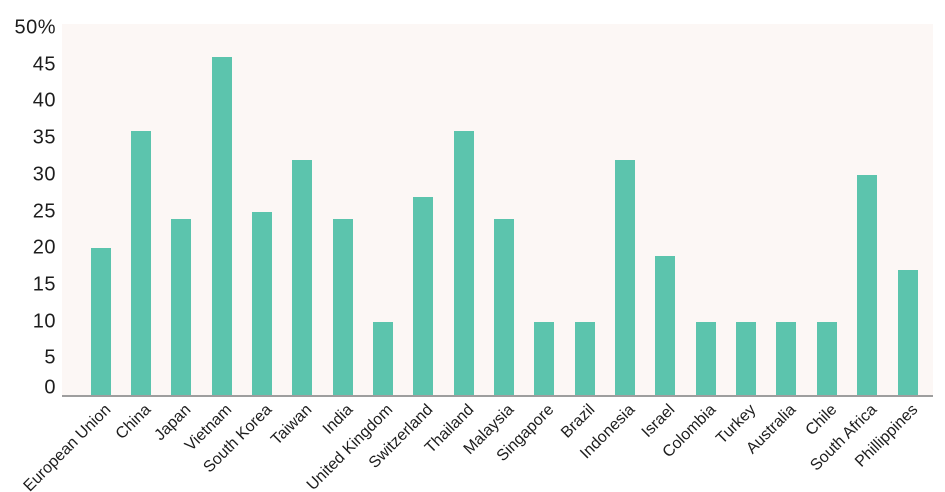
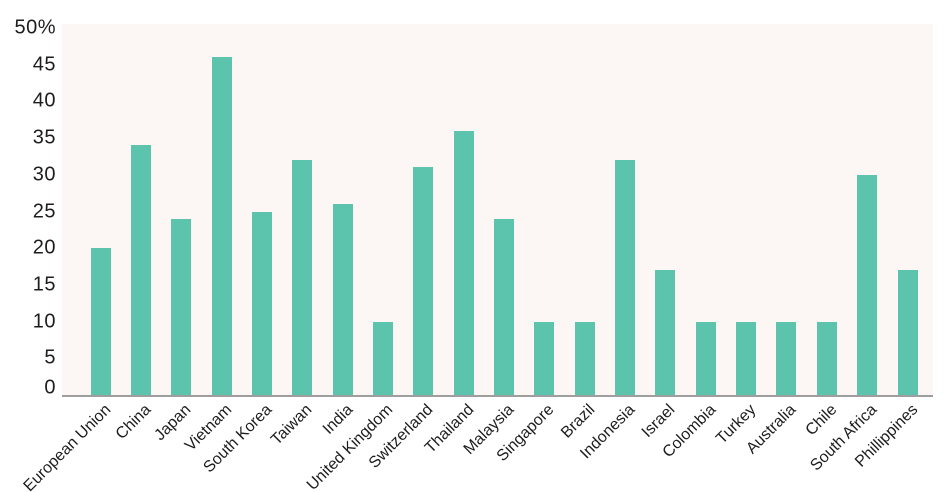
China: 36 -> 34
India: 24 -> 26
Switzerland: 27 -> 31
Israel: 19 -> 17
